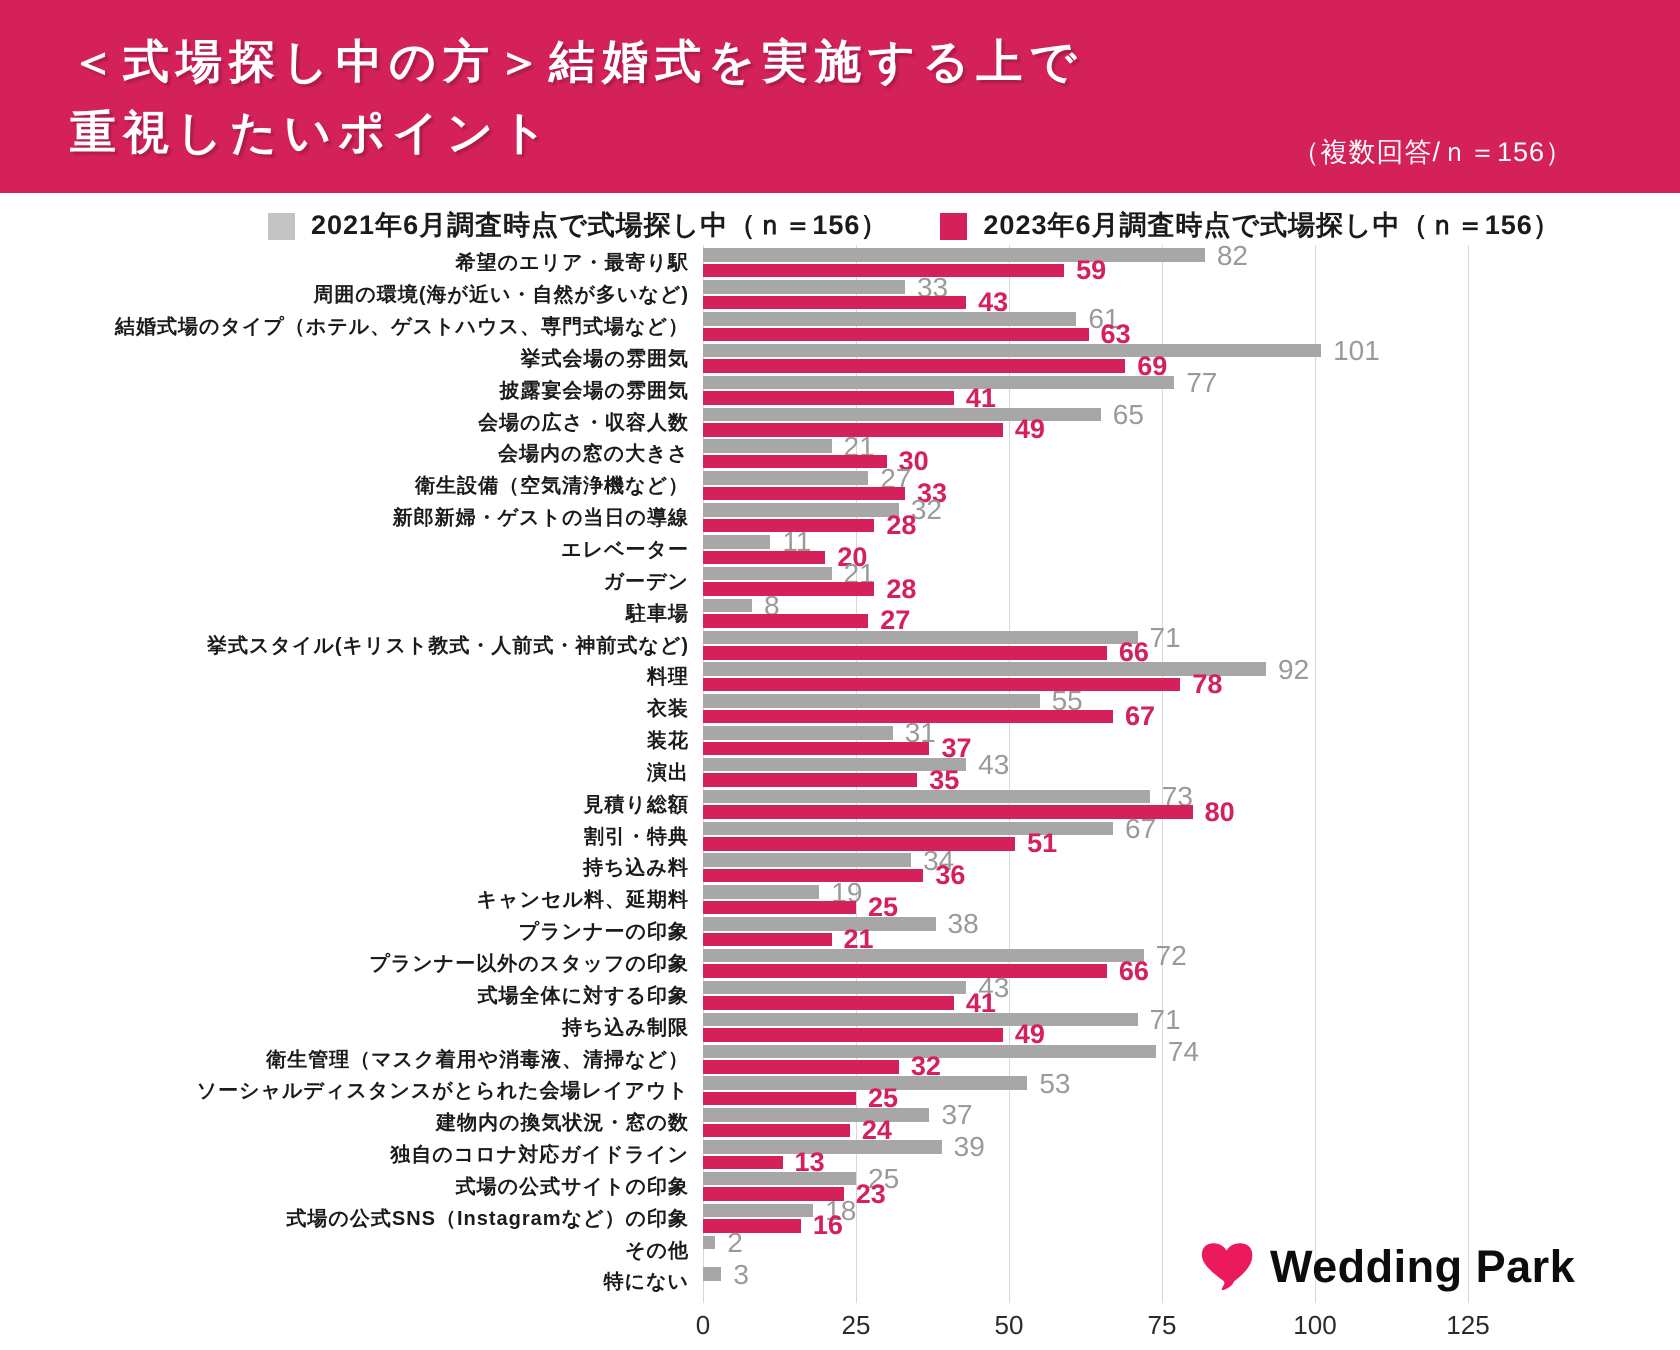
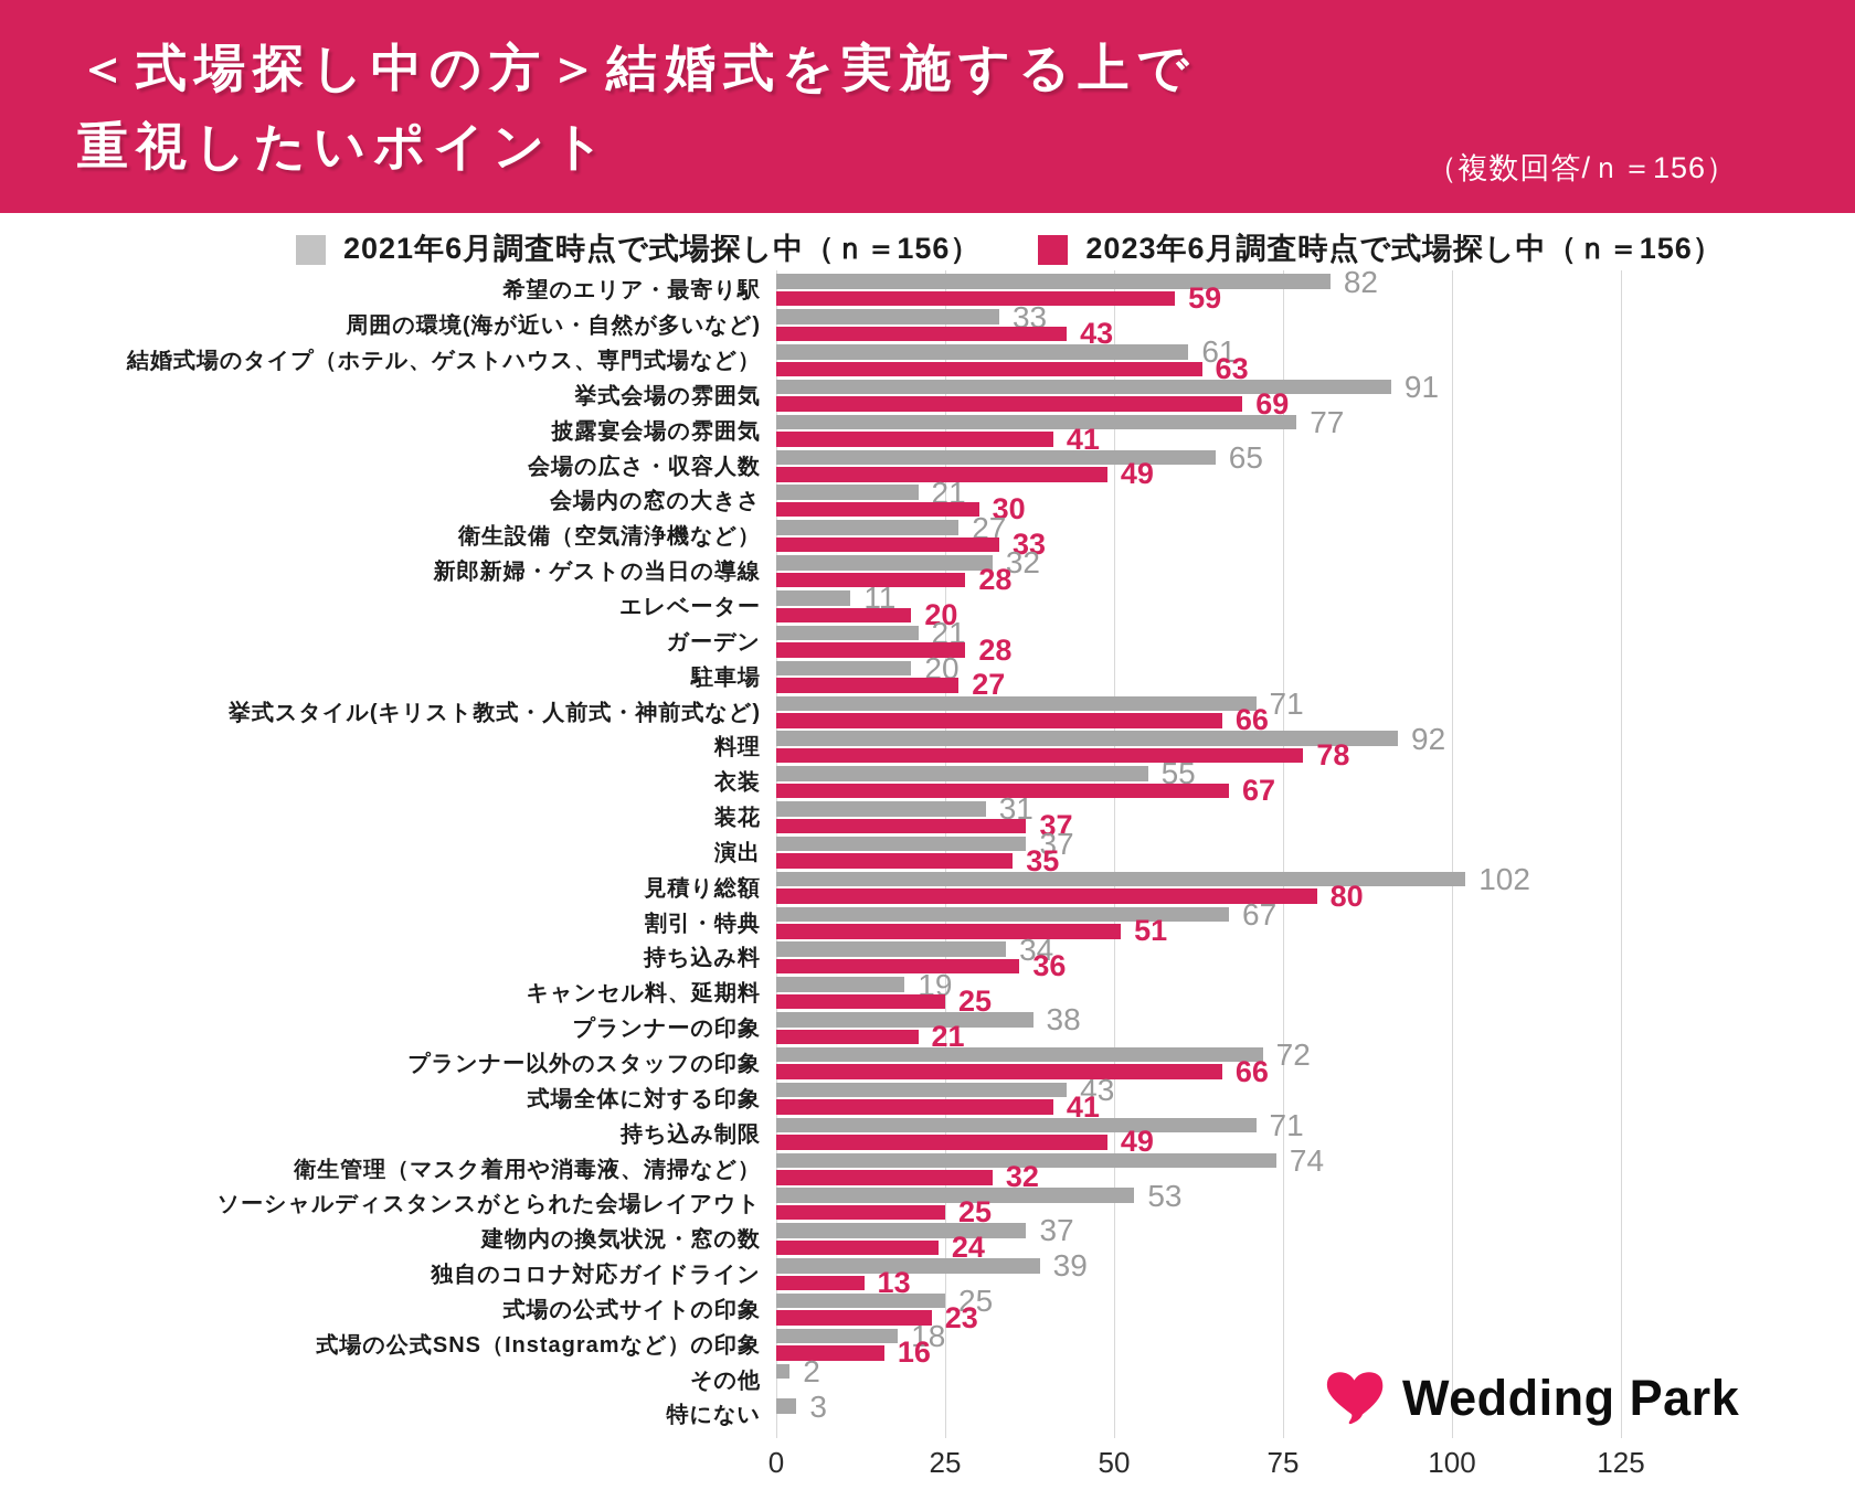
2021年6月調査時点で式場探し中（ｎ＝156）/挙式会場の雰囲気: 101 -> 91
2021年6月調査時点で式場探し中（ｎ＝156）/駐車場: 8 -> 20
2021年6月調査時点で式場探し中（ｎ＝156）/演出: 43 -> 37
2021年6月調査時点で式場探し中（ｎ＝156）/見積り総額: 73 -> 102
